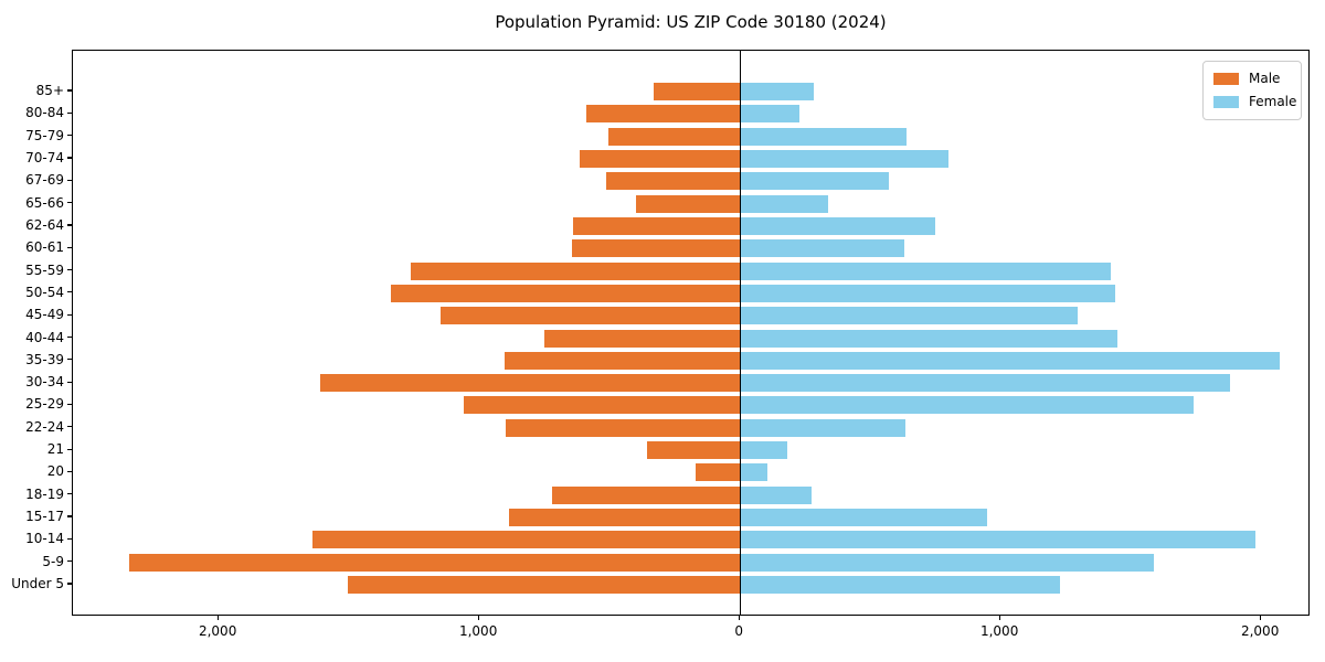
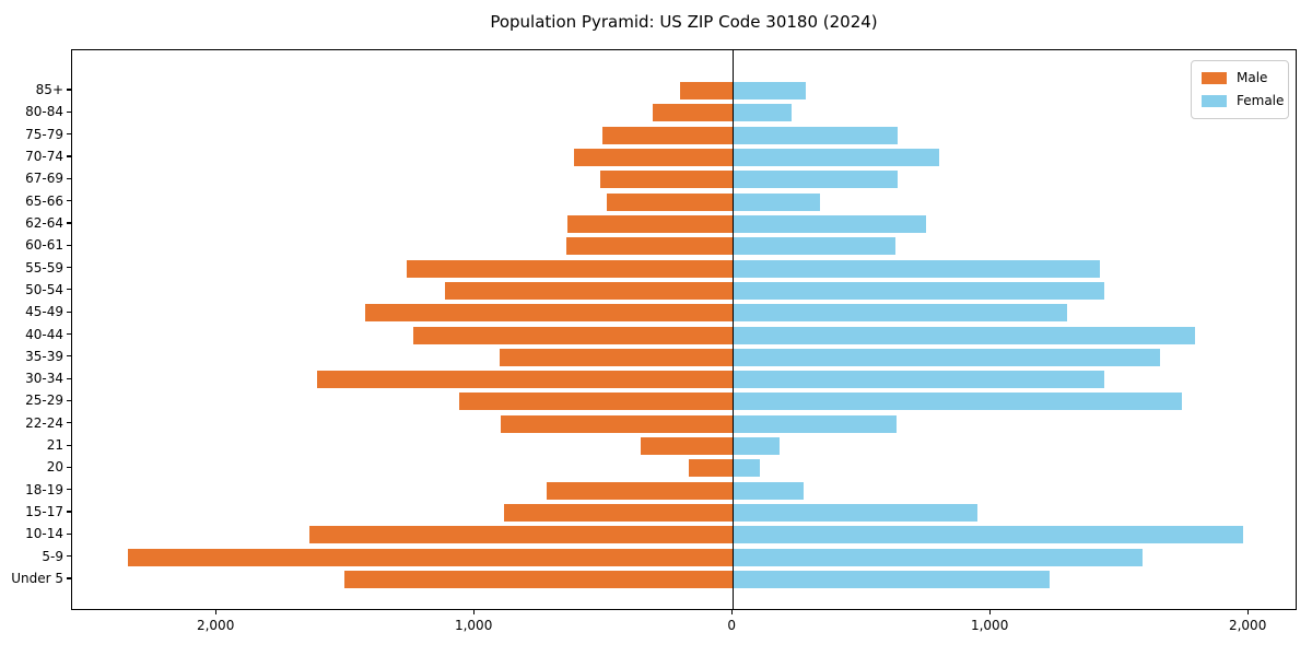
Male/85+: 330 -> 200
Male/80-84: 590 -> 310
Female/67-69: 570 -> 640
Male/65-66: 400 -> 490
Male/50-54: 1340 -> 1120
Male/45-49: 1150 -> 1420
Male/40-44: 750 -> 1240
Female/40-44: 1450 -> 1790
Female/35-39: 2070 -> 1660
Female/30-34: 1880 -> 1440
